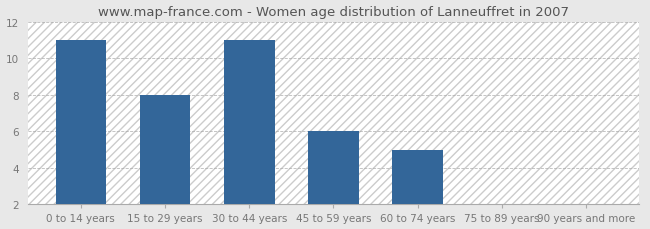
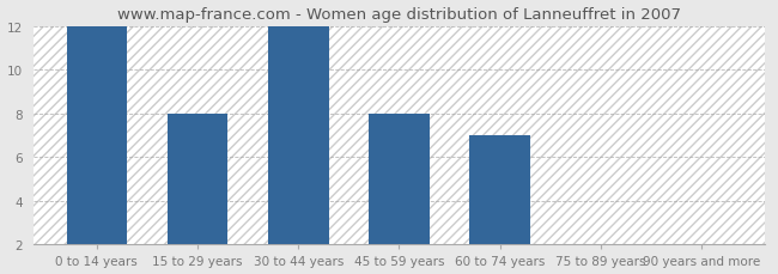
0 to 14 years: 11 -> 12
30 to 44 years: 11 -> 12
45 to 59 years: 6 -> 8
60 to 74 years: 5 -> 7
